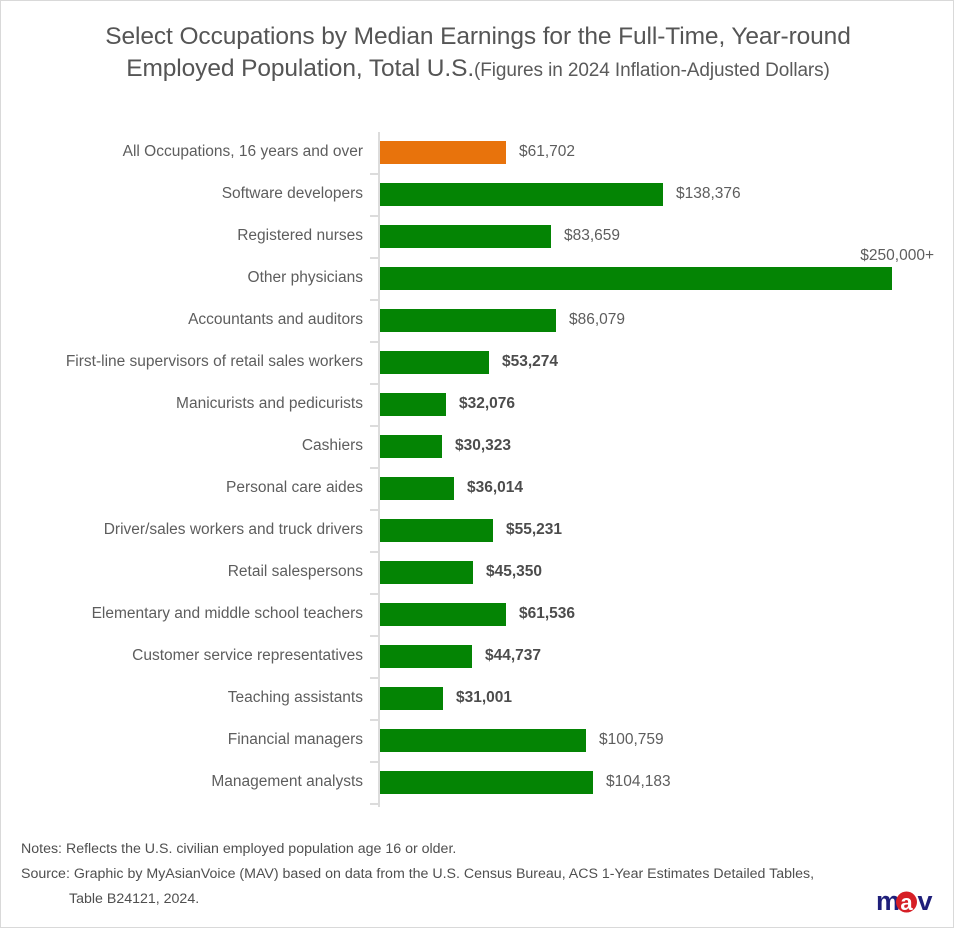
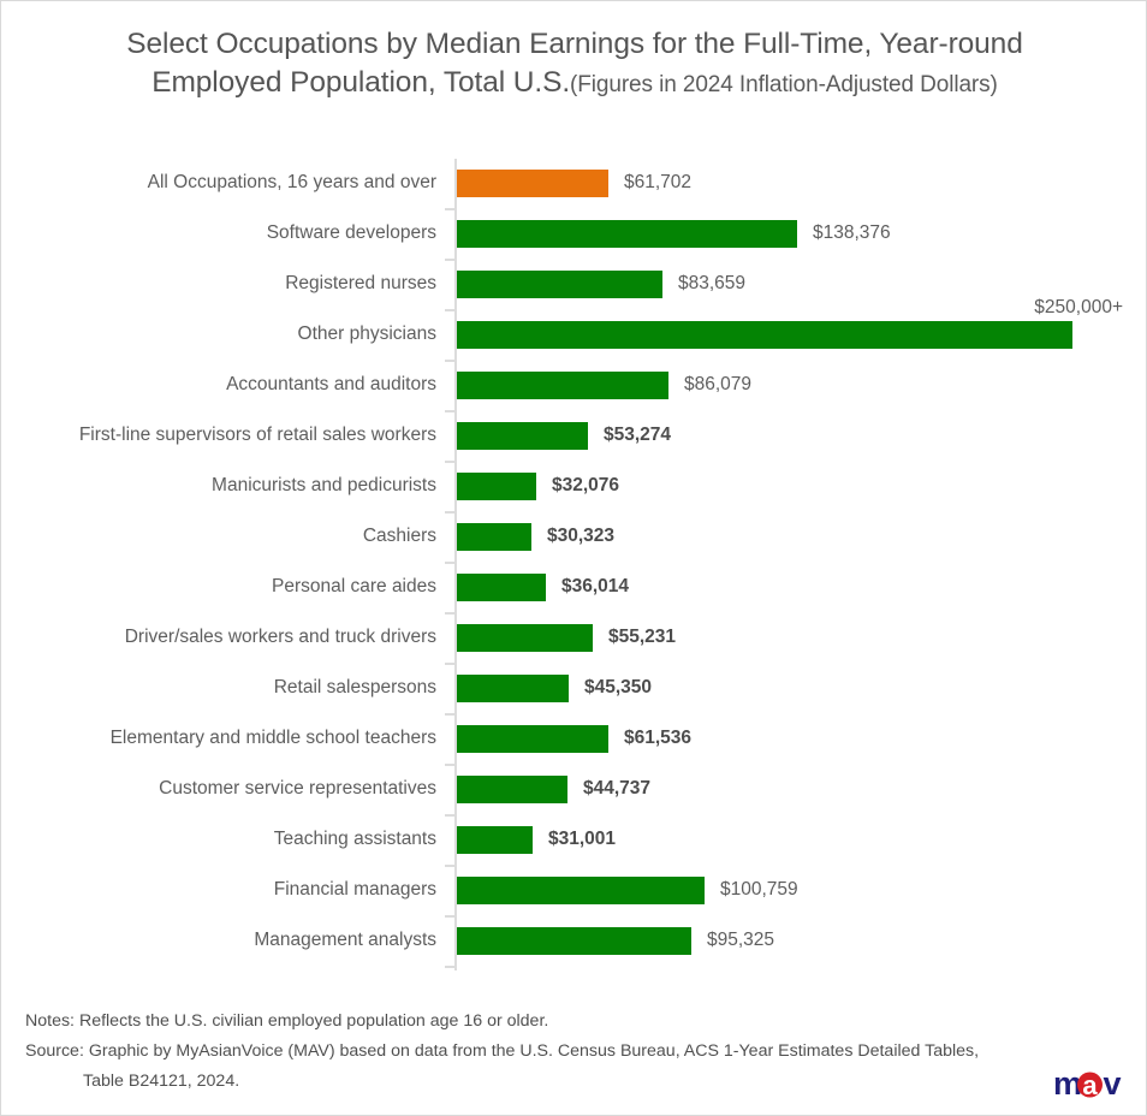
Management analysts: $104,183 -> $95,325
